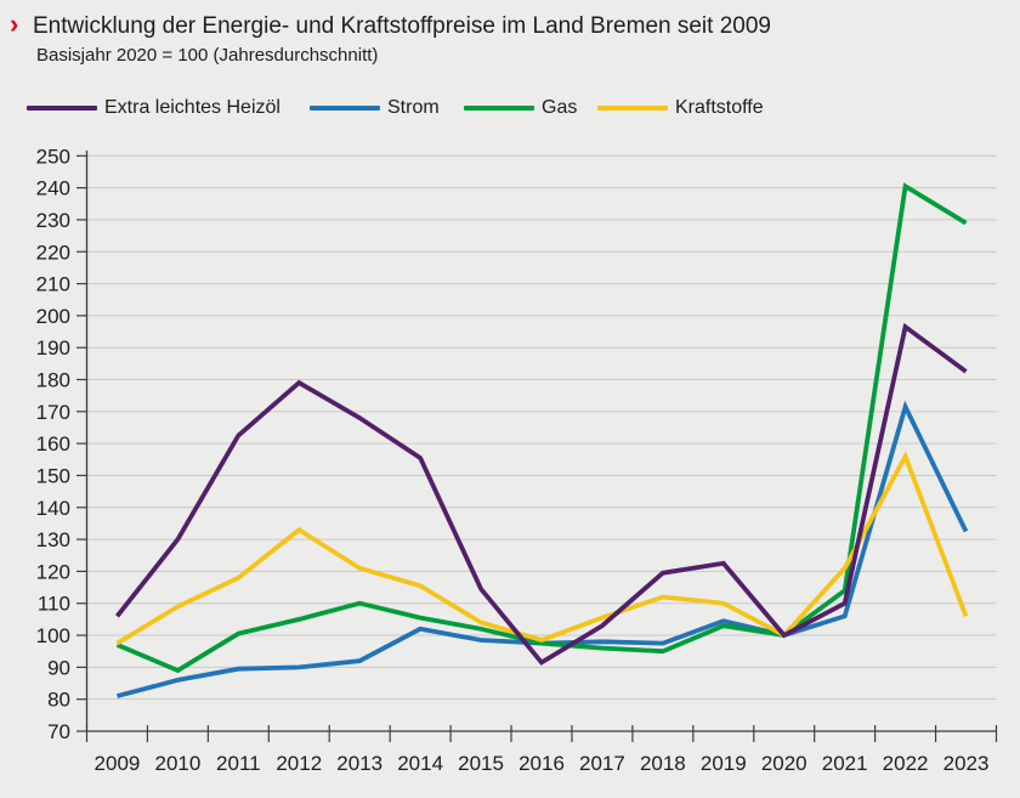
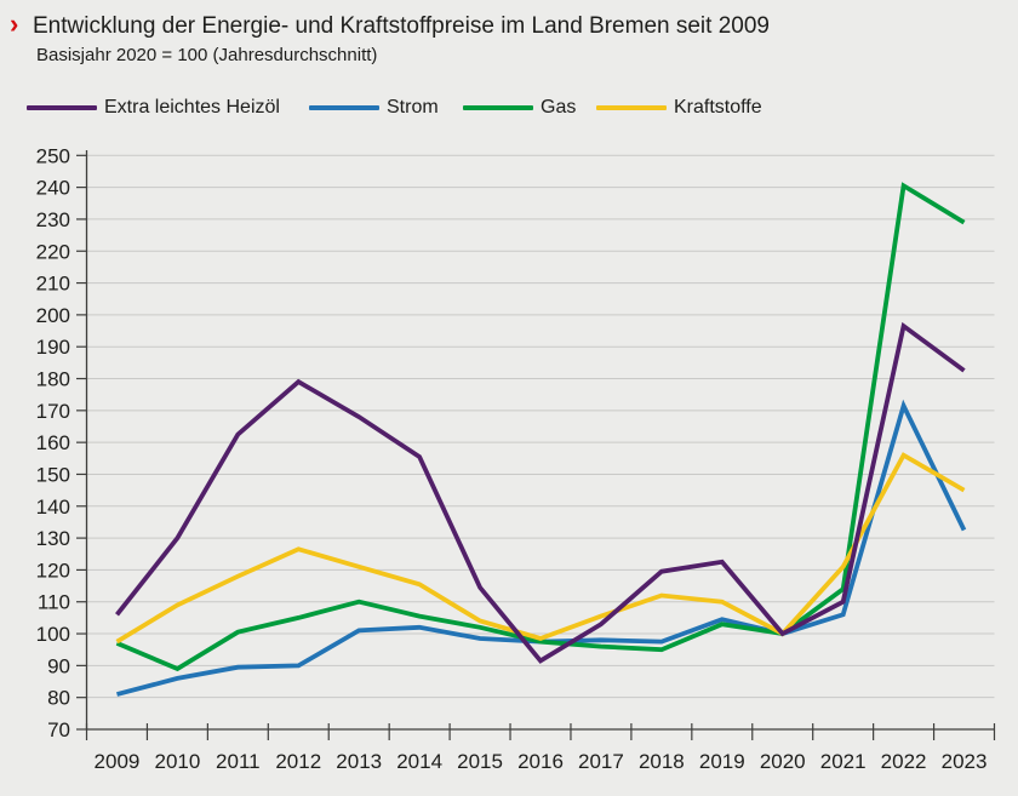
Kraftstoffe/2012: 133 -> 126
Strom/2013: 92 -> 101
Kraftstoffe/2023: 106 -> 145
